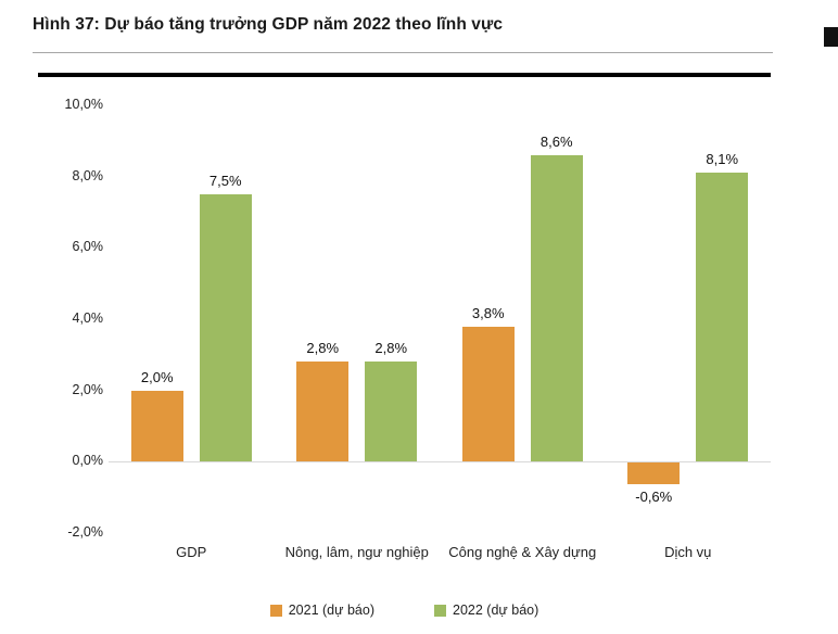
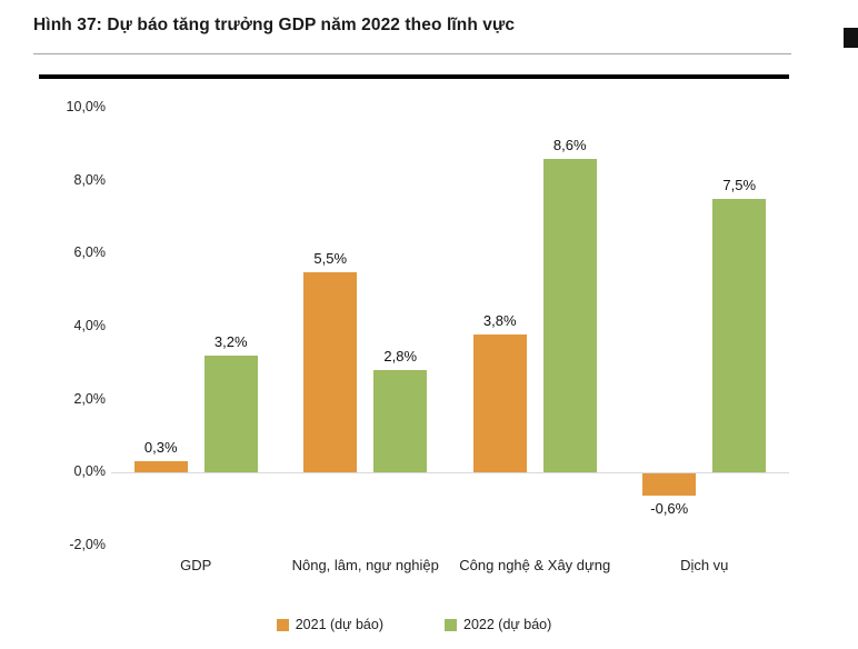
2021 (dự báo)/GDP: 2,0% -> 0,3%
2022 (dự báo)/GDP: 7,5% -> 3,2%
2021 (dự báo)/Nông, lâm, ngư nghiệp: 2,8% -> 5,5%
2022 (dự báo)/Dịch vụ: 8,1% -> 7,5%
